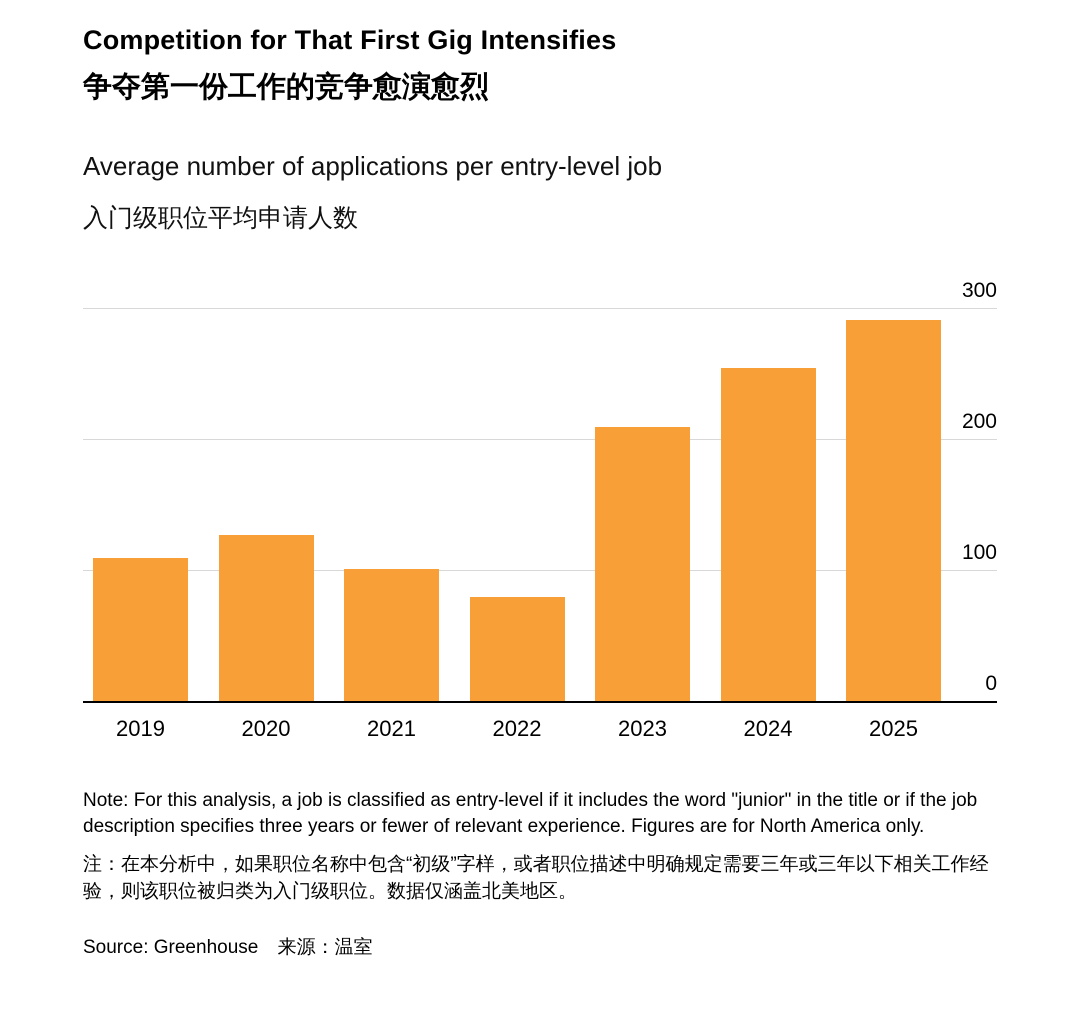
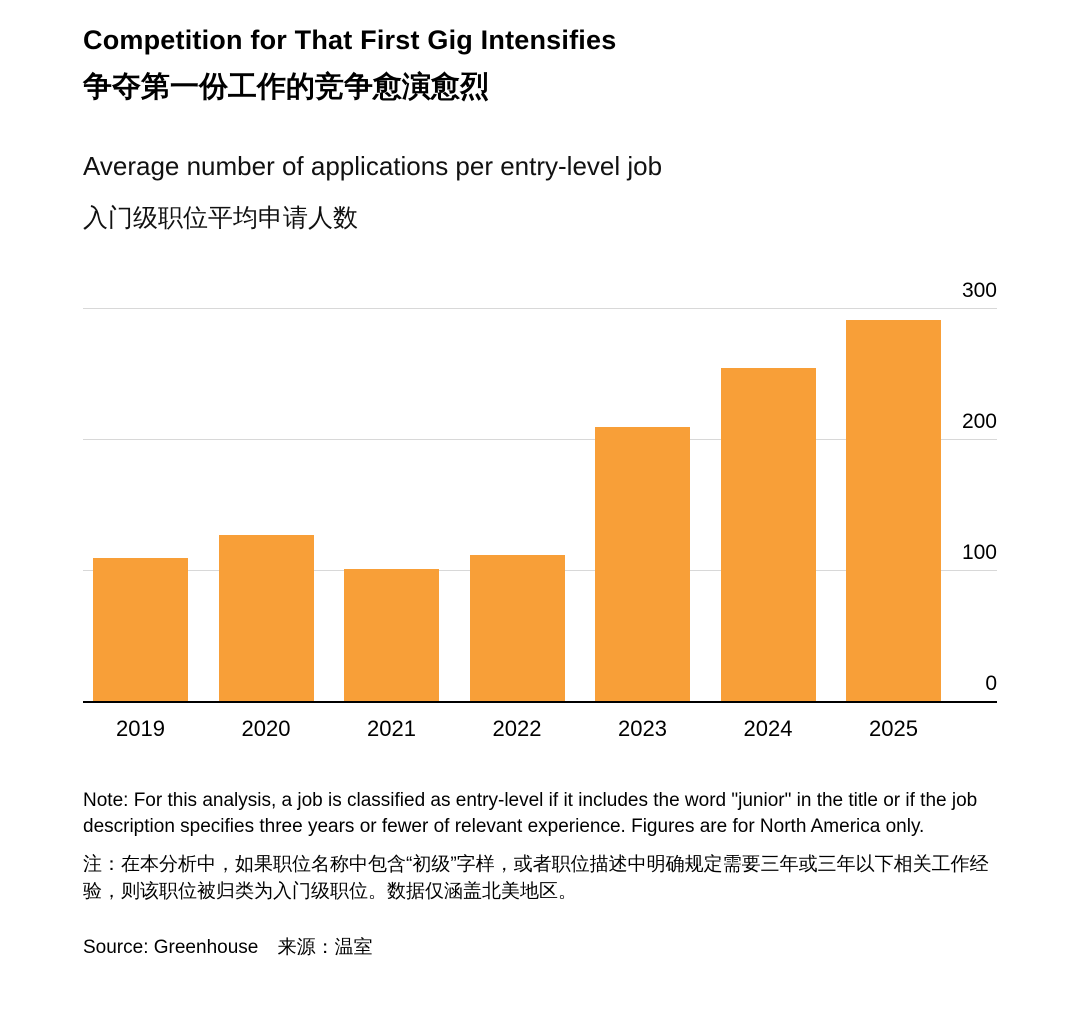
2022: 80 -> 112
